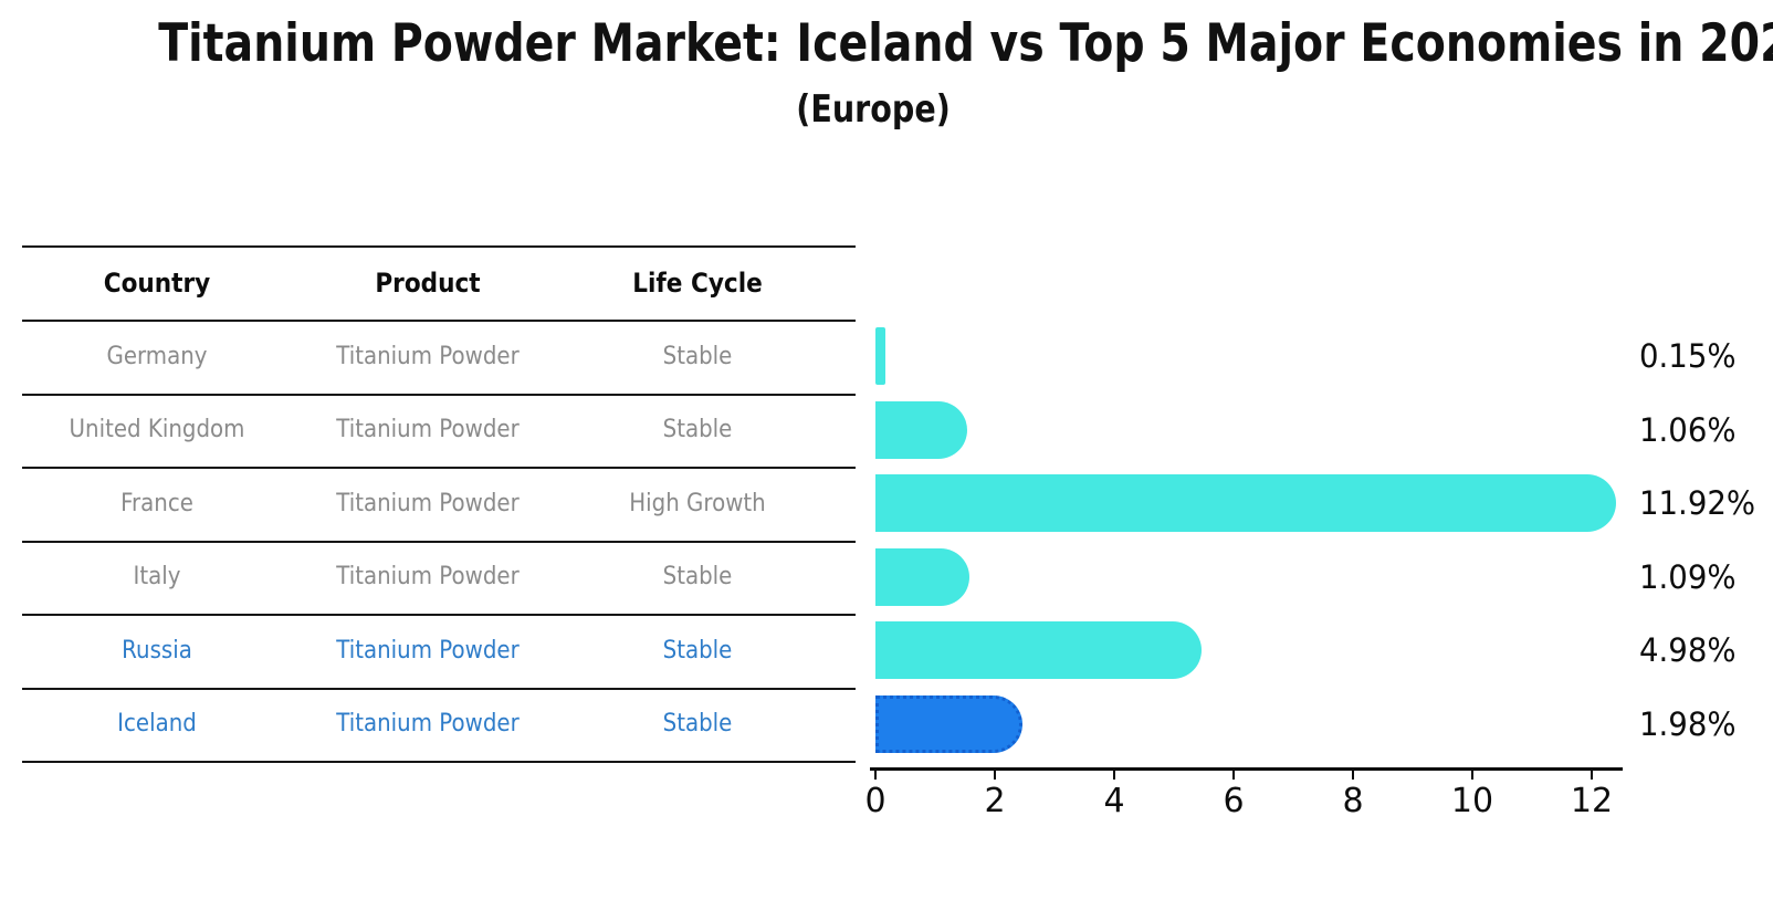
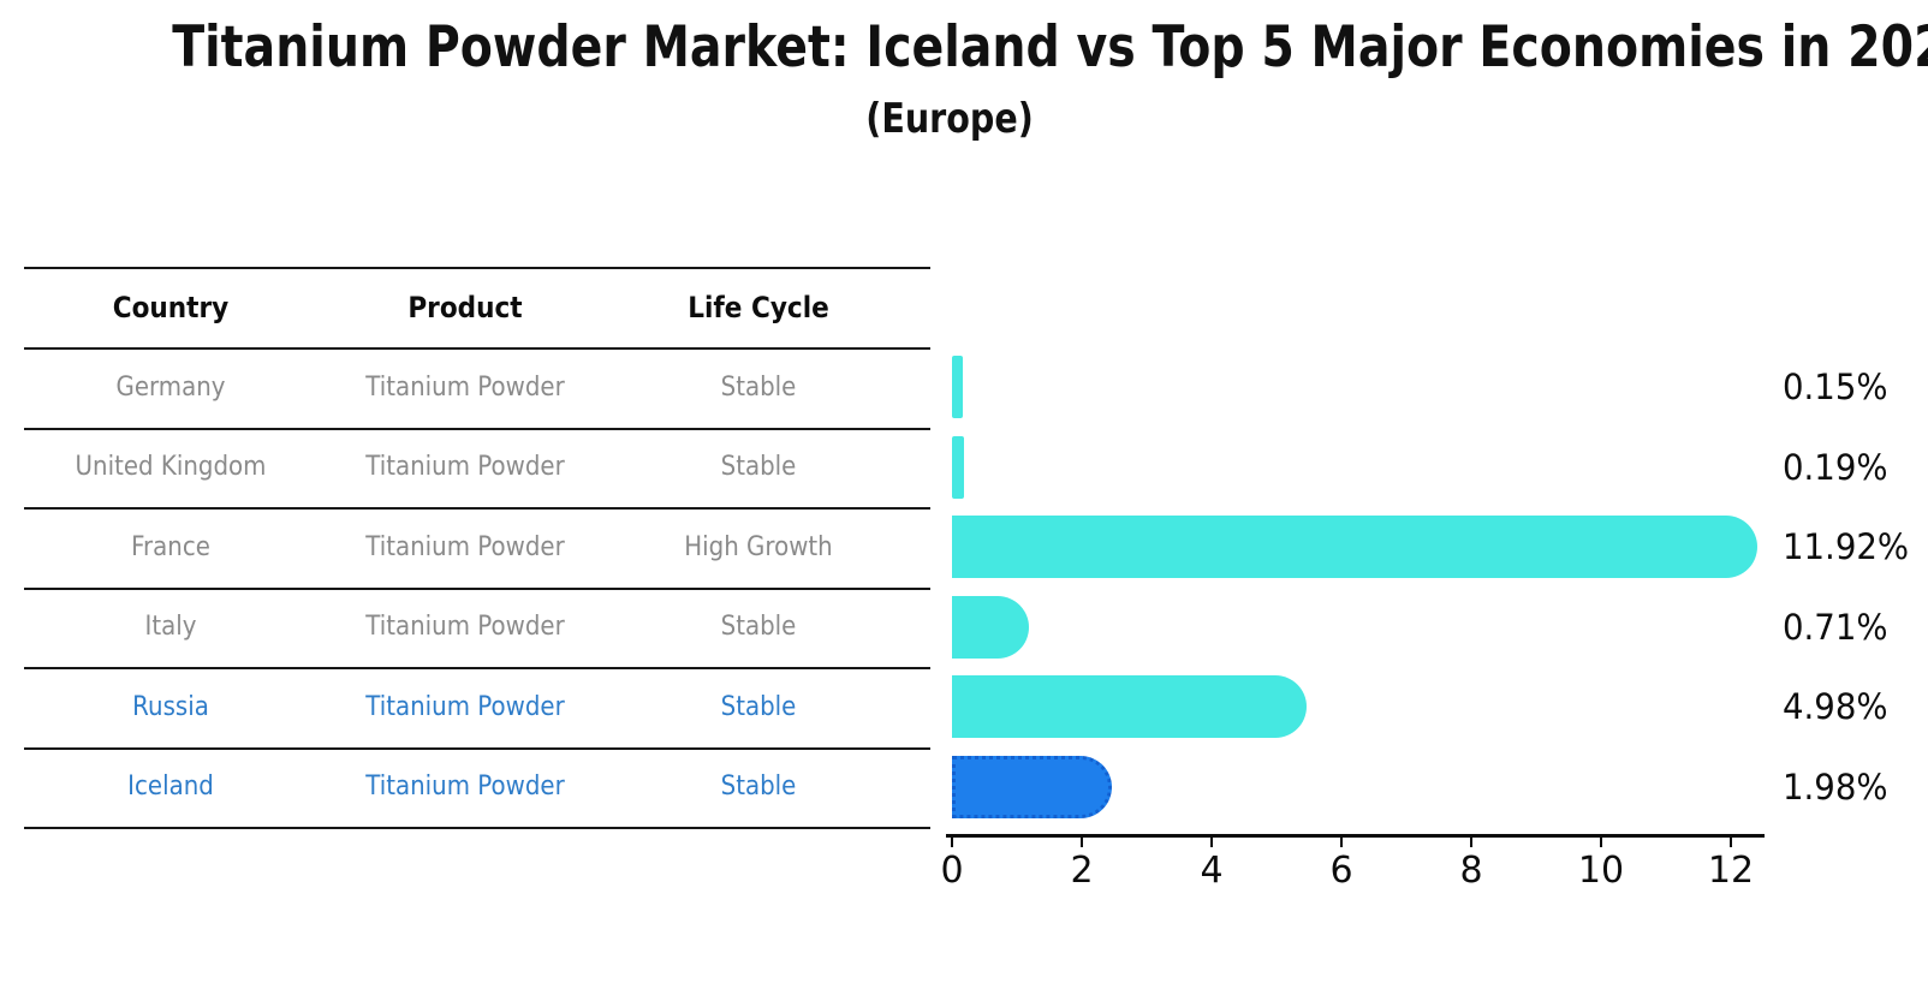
United Kingdom: 1.06% -> 0.19%
Italy: 1.09% -> 0.71%
